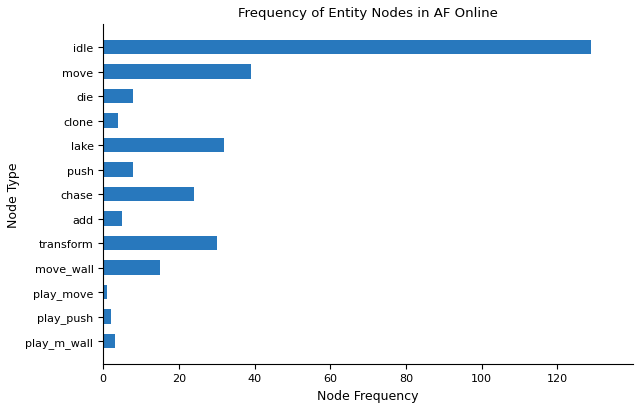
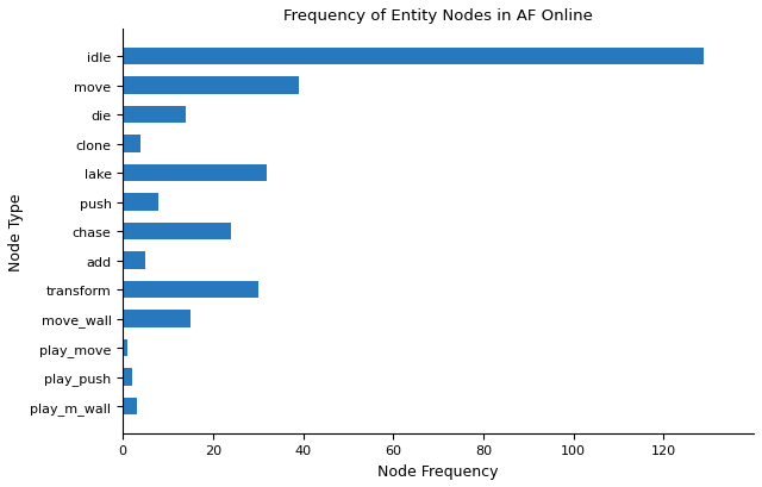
die: 8 -> 14
